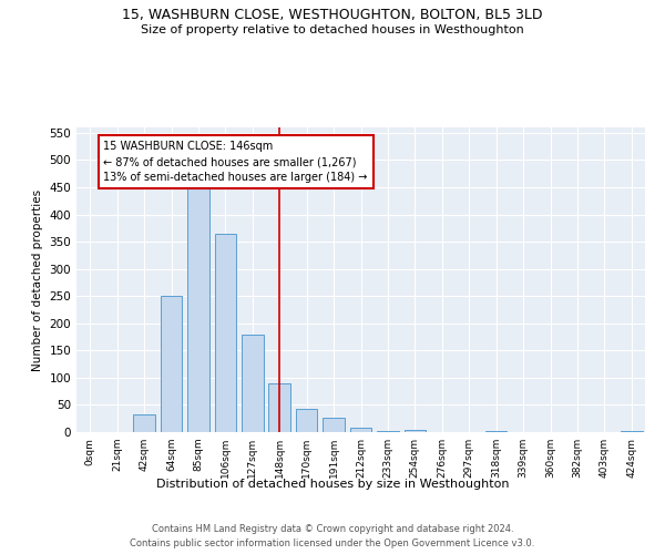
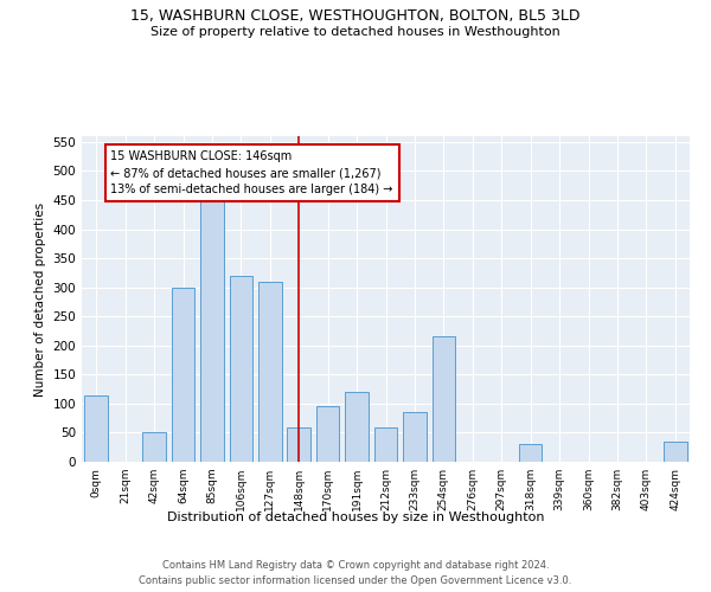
0sqm: 1 -> 115
42sqm: 32 -> 50
64sqm: 251 -> 300
106sqm: 365 -> 320
127sqm: 180 -> 310
148sqm: 90 -> 60
170sqm: 42 -> 95
191sqm: 27 -> 120
212sqm: 8 -> 60
233sqm: 3 -> 85
254sqm: 4 -> 215
318sqm: 3 -> 30
424sqm: 3 -> 35
